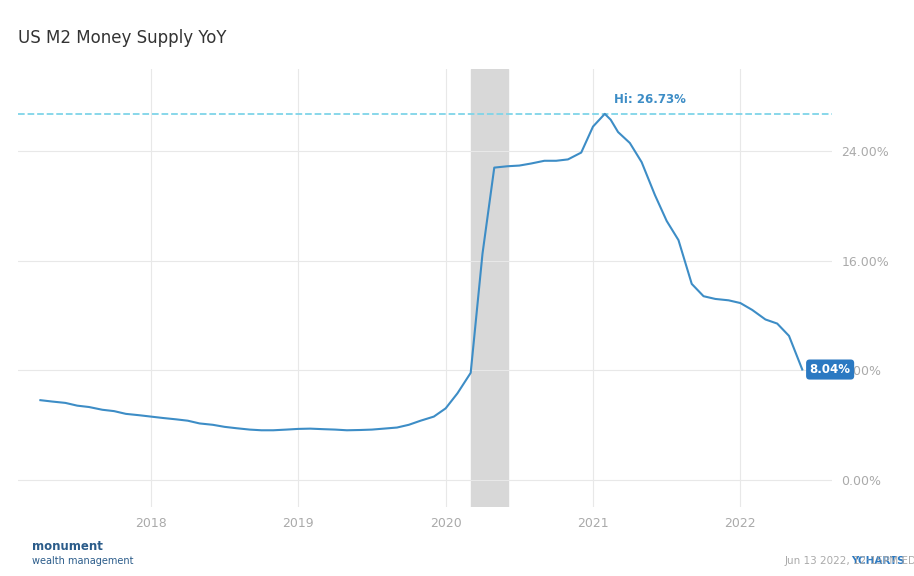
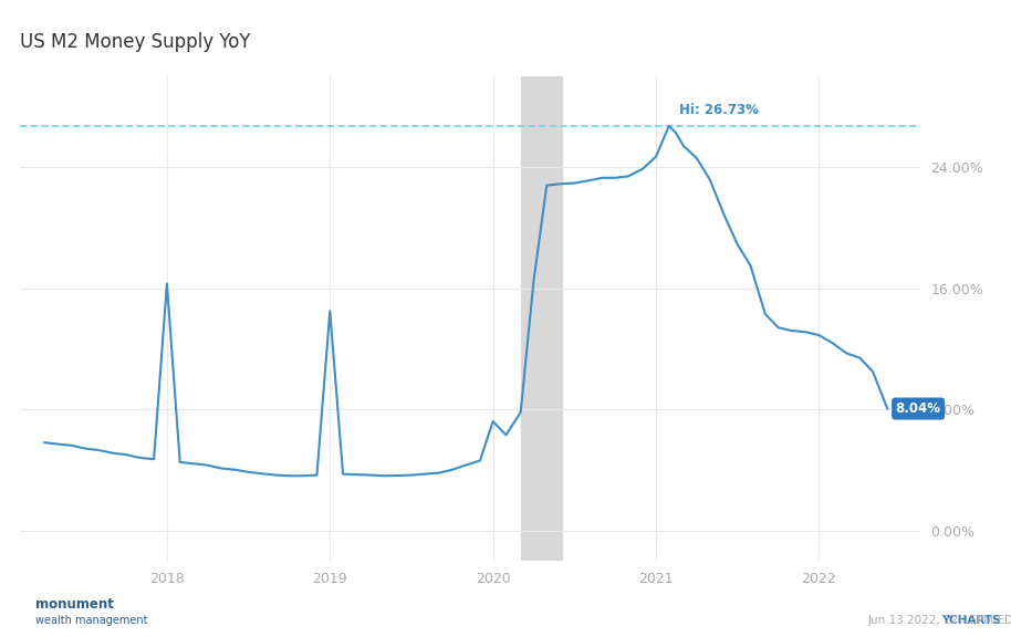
2018: 4.6% -> 16.3%
2019: 3.7% -> 14.5%
2020: 5.2% -> 7.2%
2021: 25.8% -> 24.7%
